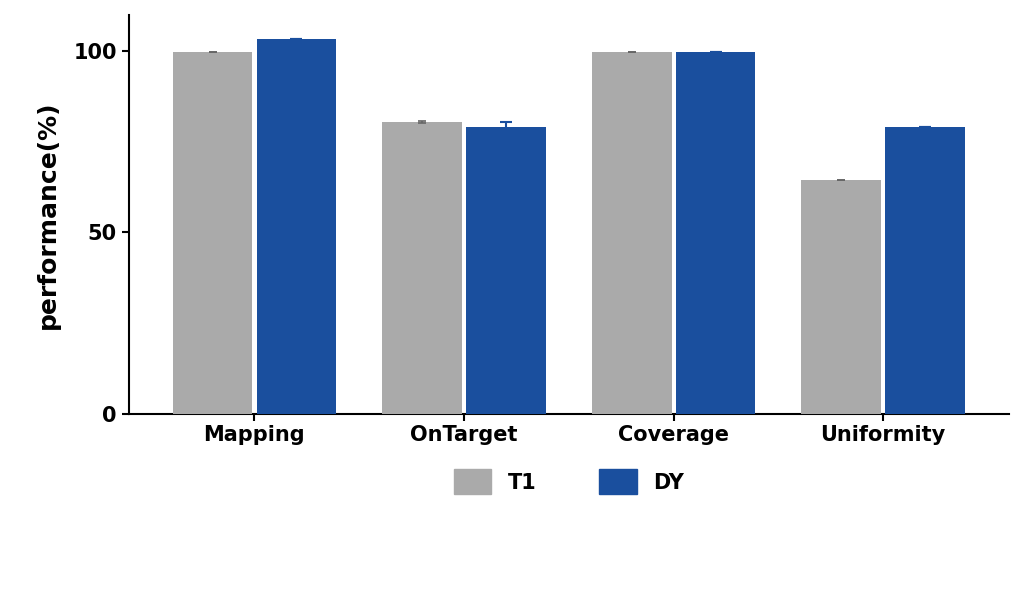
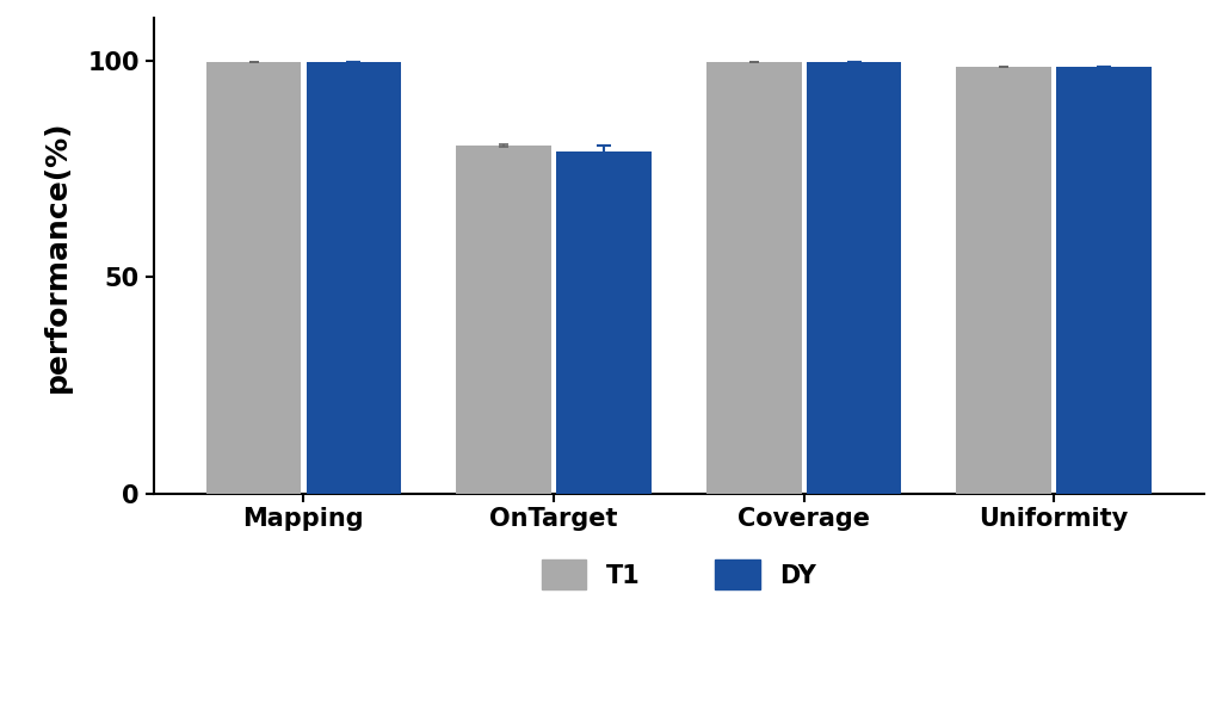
DY/Mapping: 103.5 -> 99.9
T1/Uniformity: 64.5 -> 98.8
DY/Uniformity: 79.0 -> 98.7
